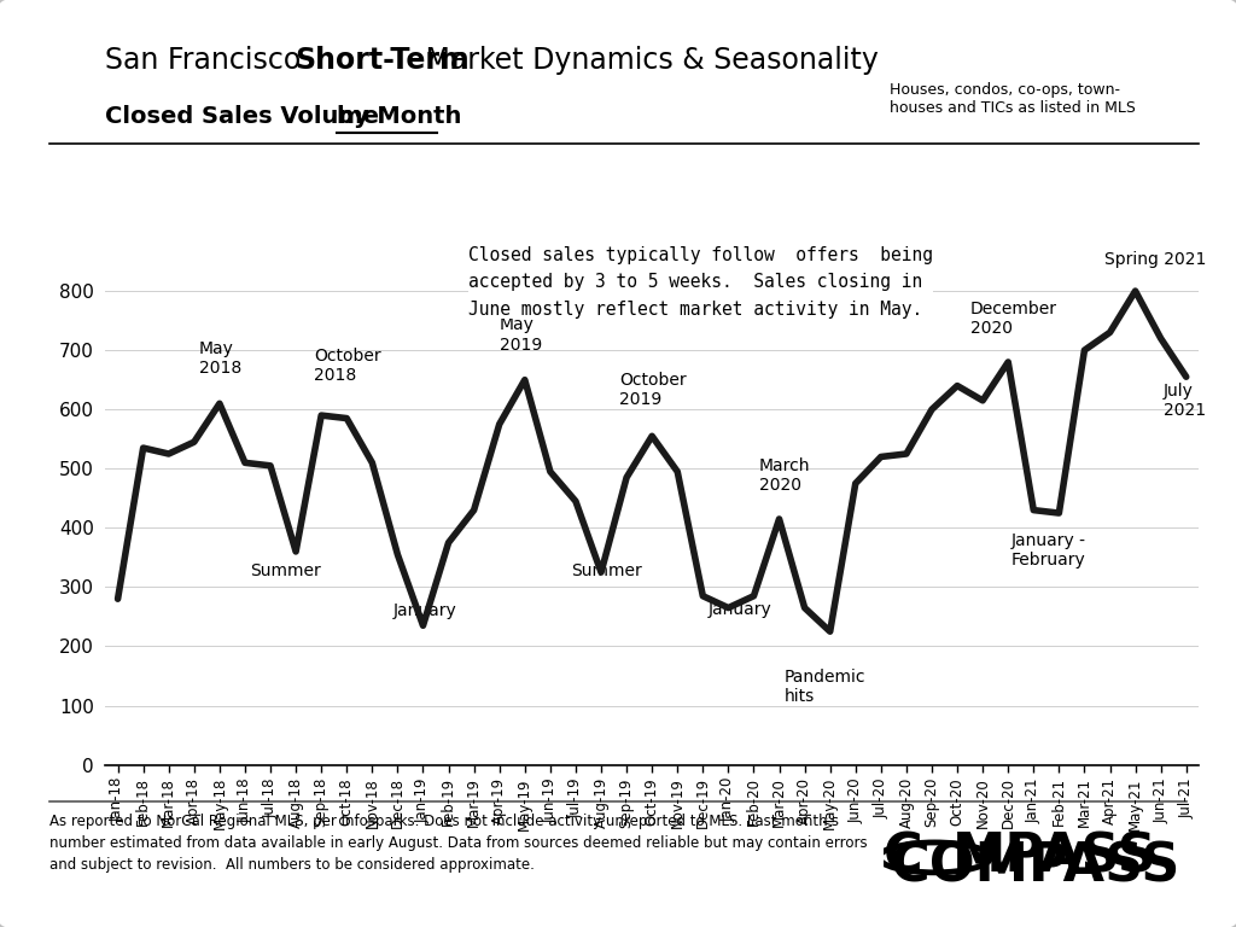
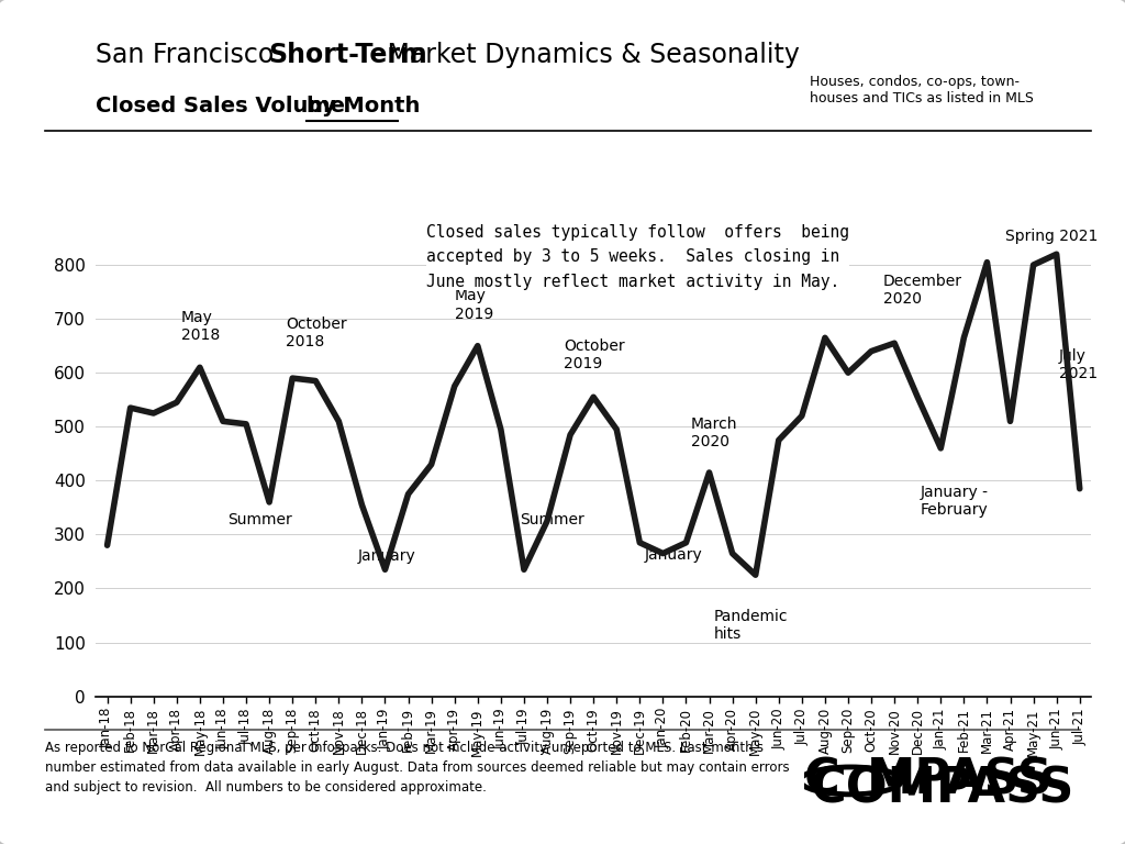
Jul-19: 445 -> 235
Aug-20: 525 -> 665
Nov-20: 615 -> 655
Dec-20: 680 -> 555
Jan-21: 430 -> 460
Feb-21: 425 -> 665
Mar-21: 700 -> 805
Apr-21: 730 -> 510
Jun-21: 720 -> 820
Jul-21: 655 -> 385
